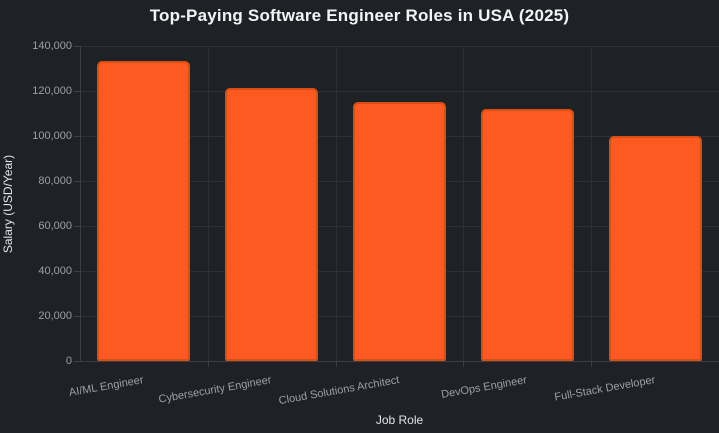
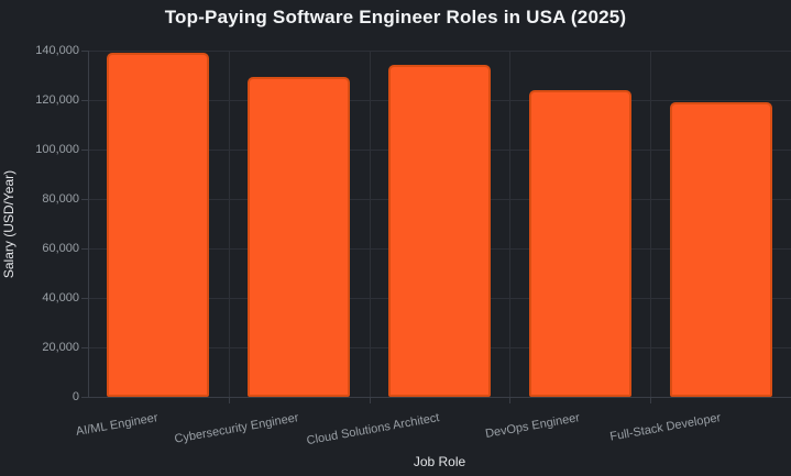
AI/ML Engineer: 133000 -> 139000
Cybersecurity Engineer: 121000 -> 129000
Cloud Solutions Architect: 115000 -> 134000
DevOps Engineer: 112000 -> 124000
Full-Stack Developer: 100000 -> 119000
